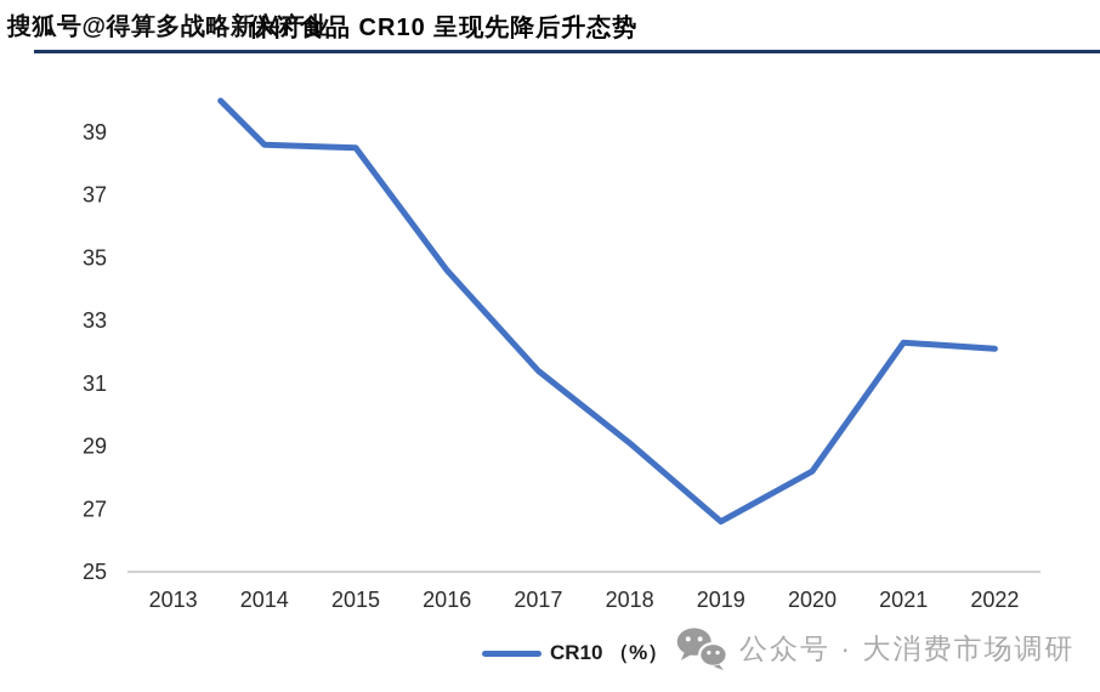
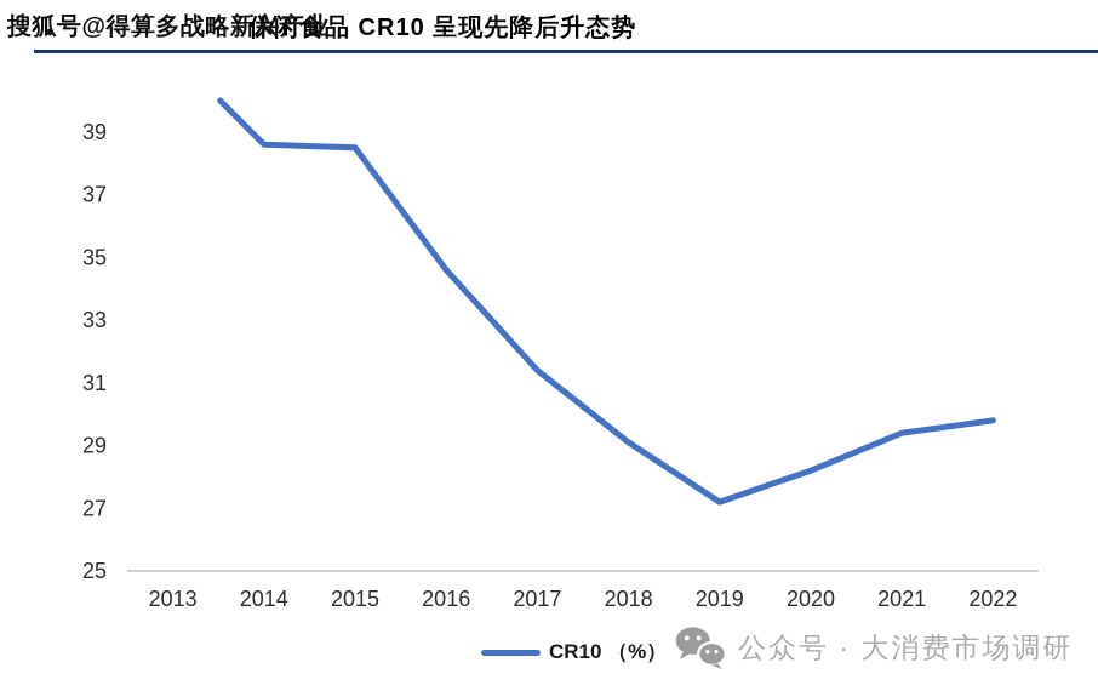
2019: 26.6 -> 27.2
2021: 32.3 -> 29.4
2022: 32.1 -> 29.8
